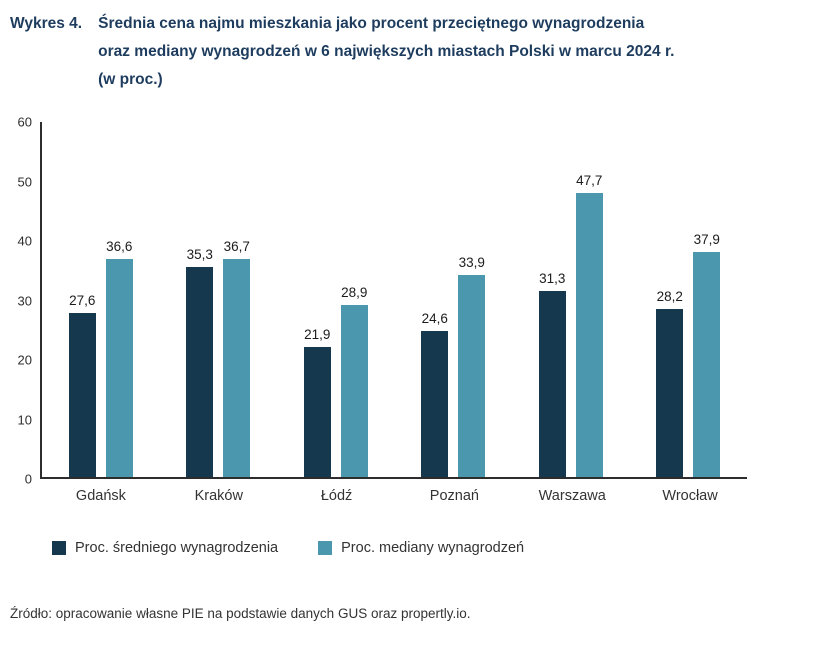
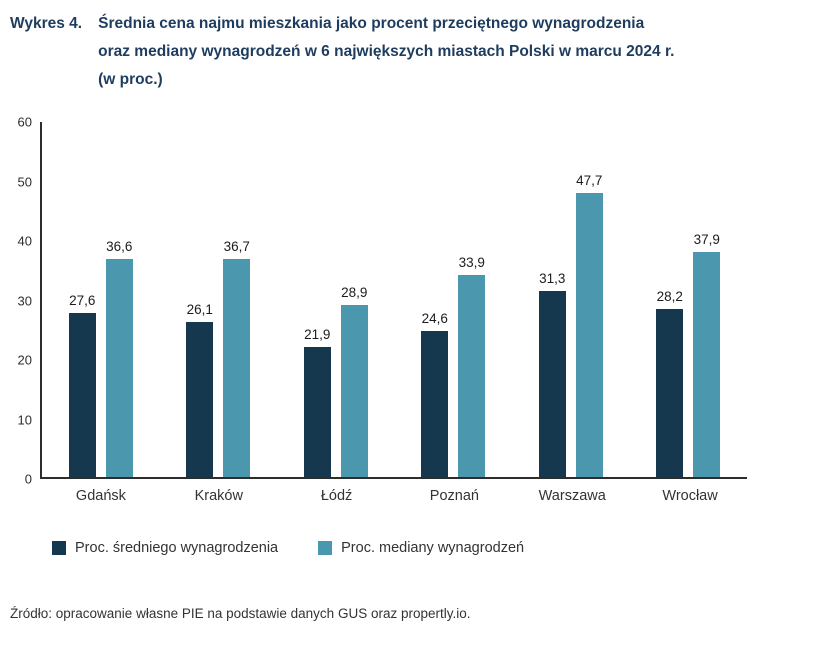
Proc. średniego wynagrodzenia/Kraków: 35,3 -> 26,1
